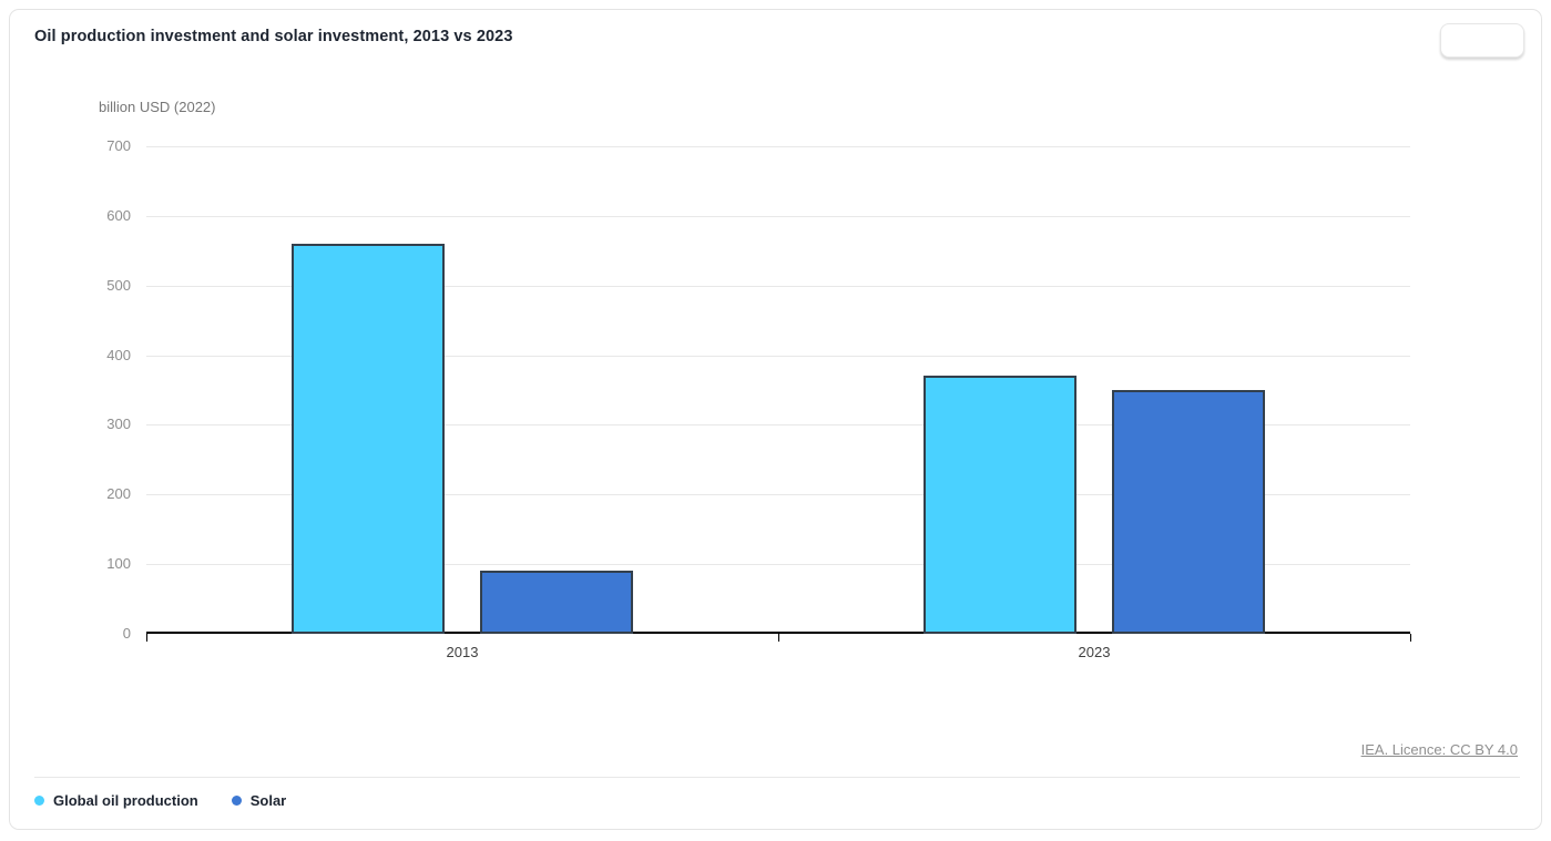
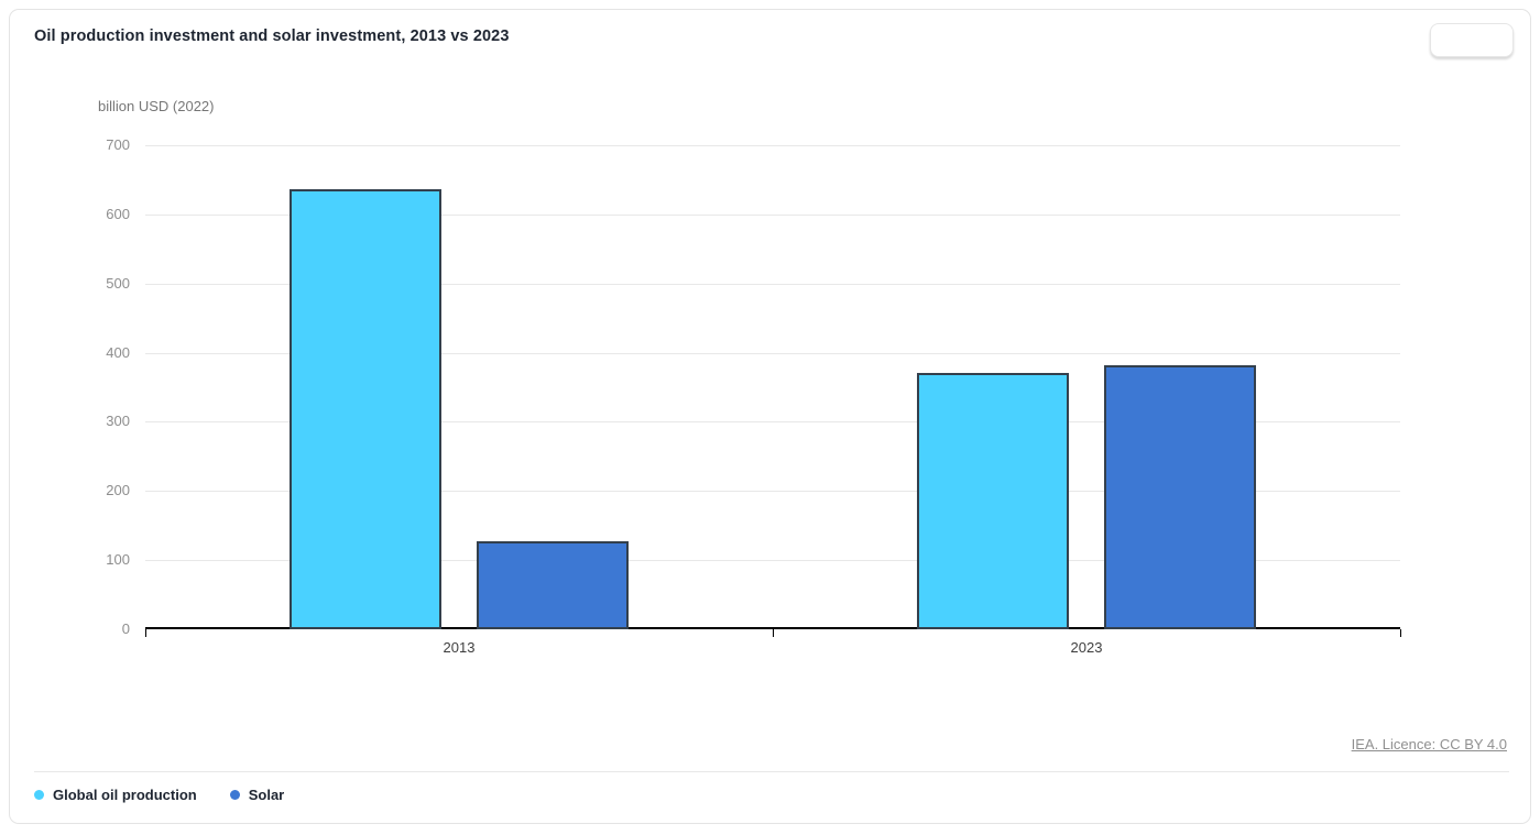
Global oil production/2013: 560 -> 640
Solar/2013: 90 -> 130
Solar/2023: 350 -> 380
